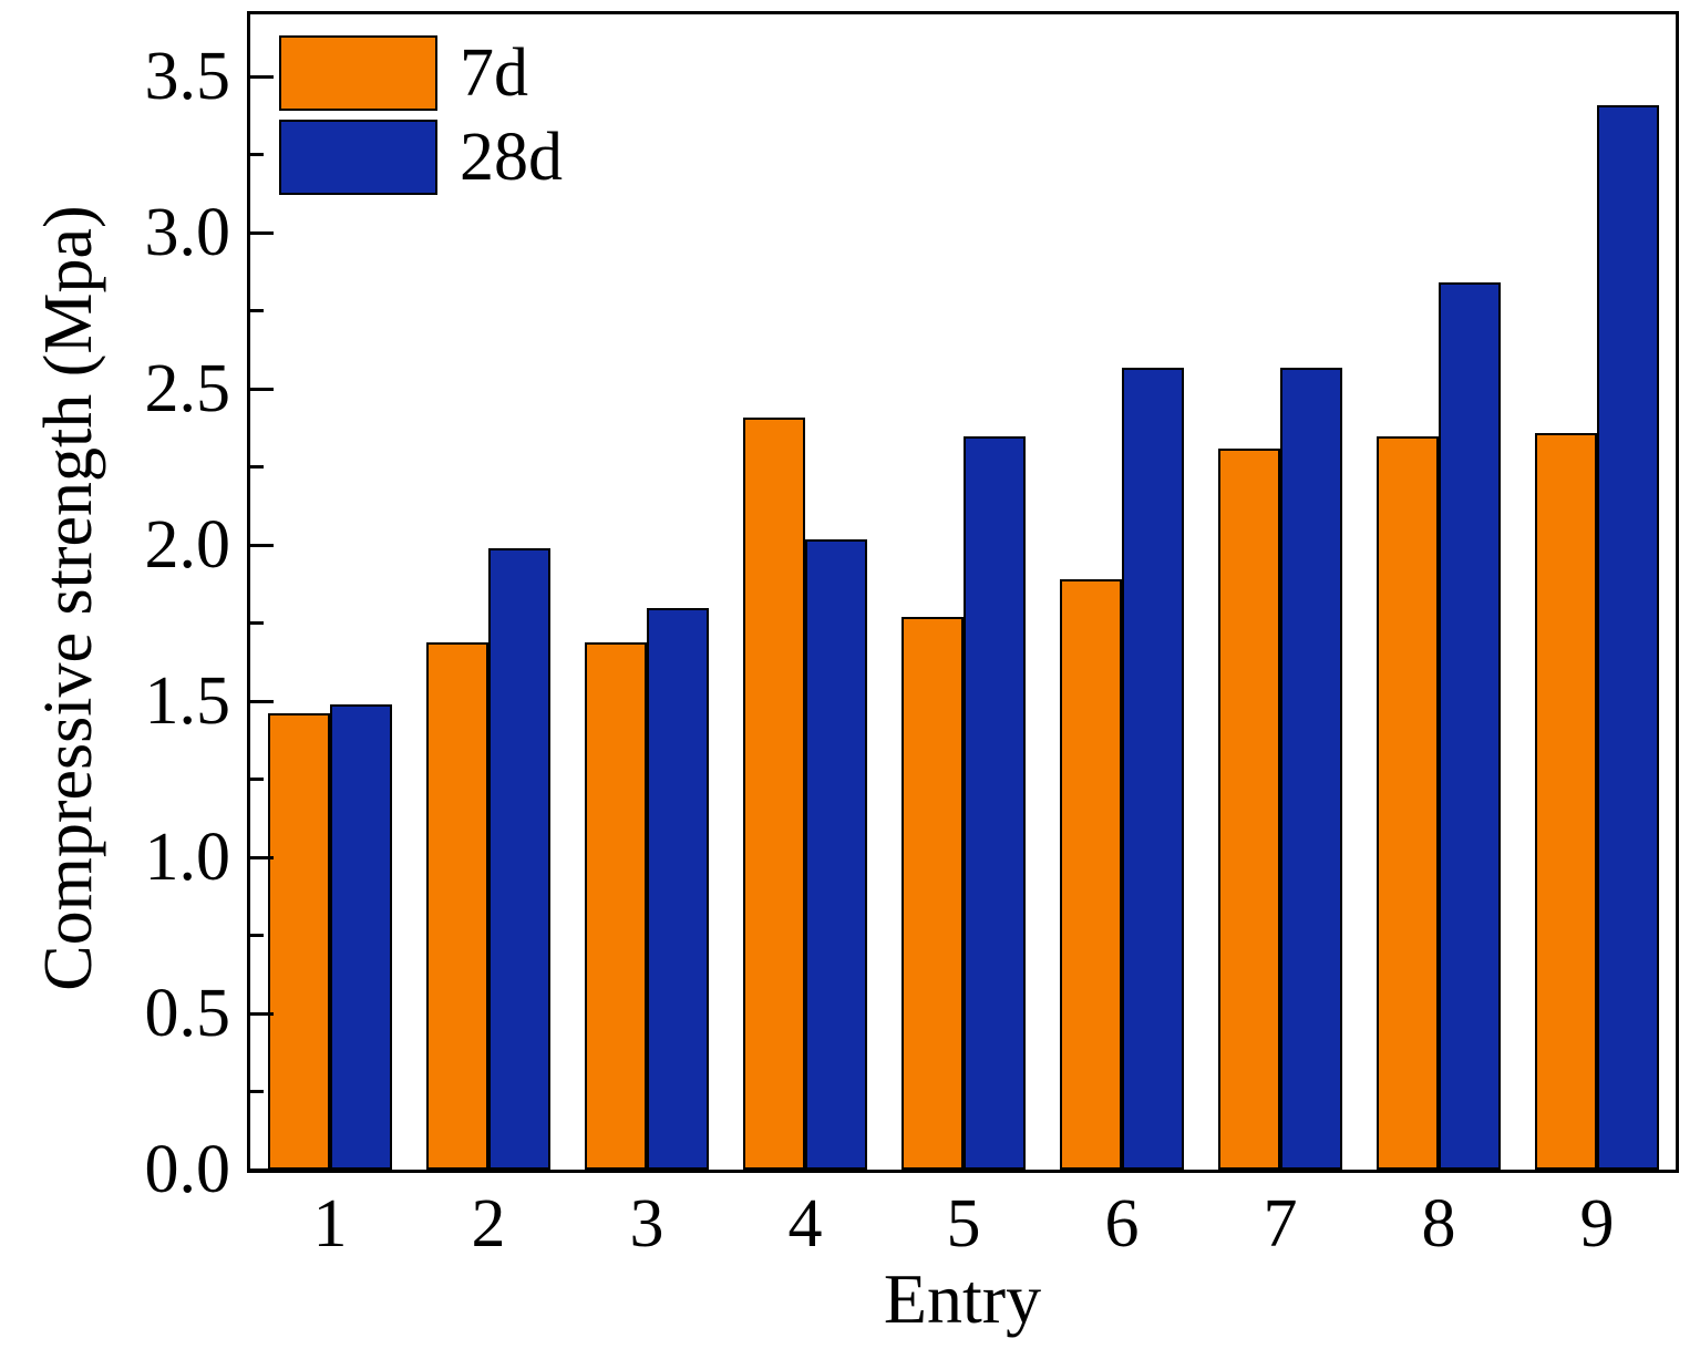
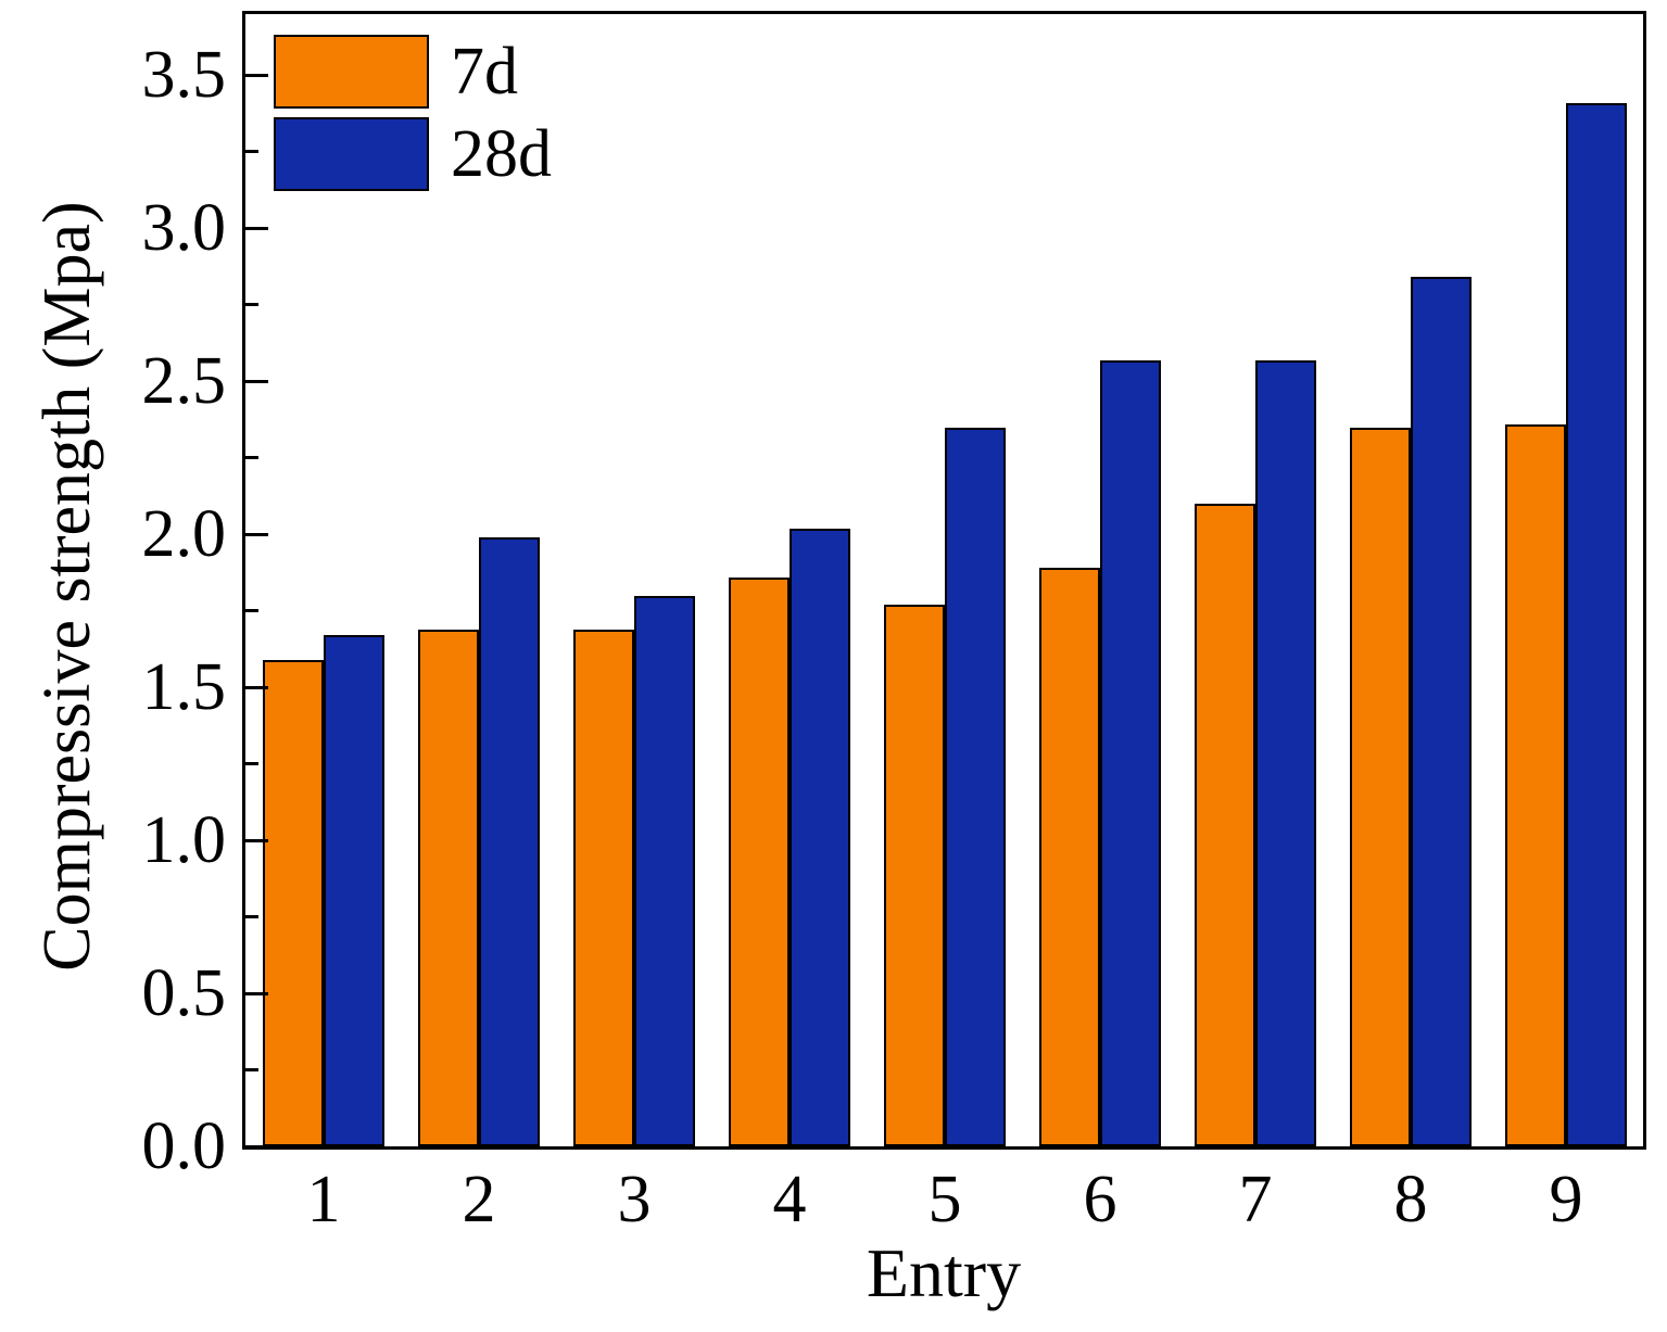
7d/1: 1.46 -> 1.59
28d/1: 1.49 -> 1.67
7d/4: 2.41 -> 1.86
7d/7: 2.31 -> 2.10
